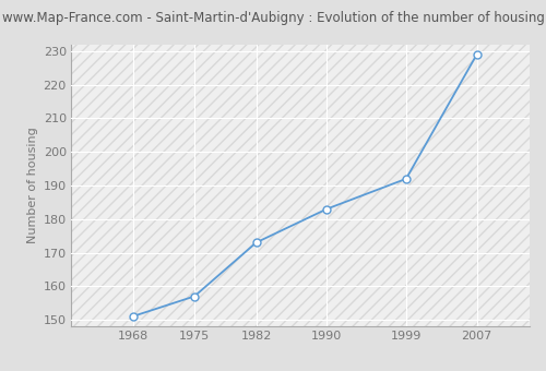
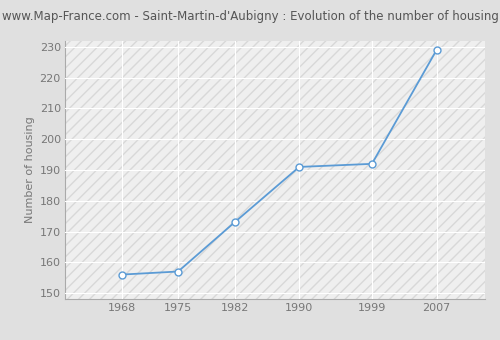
1968: 151 -> 156
1990: 183 -> 191
